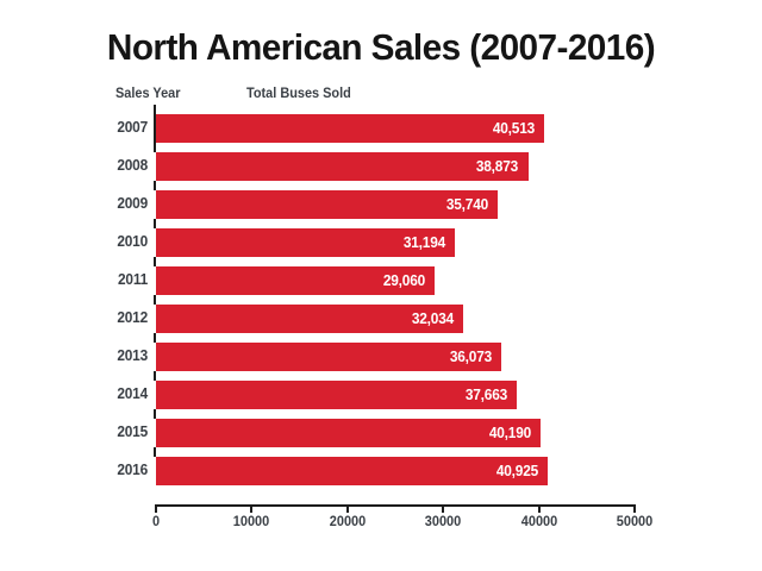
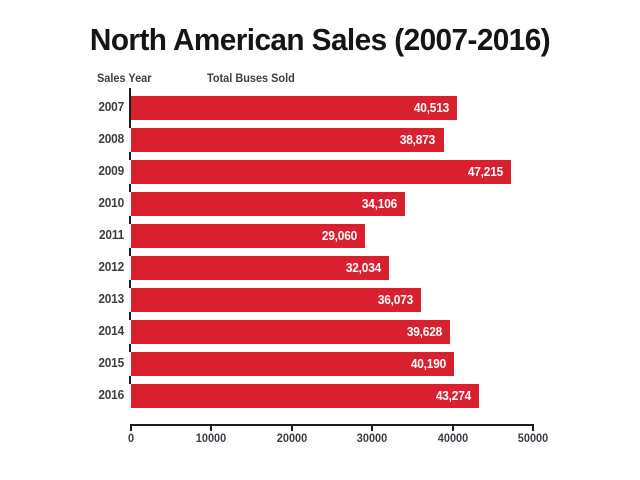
2009: 35,740 -> 47,215
2010: 31,194 -> 34,106
2014: 37,663 -> 39,628
2016: 40,925 -> 43,274
